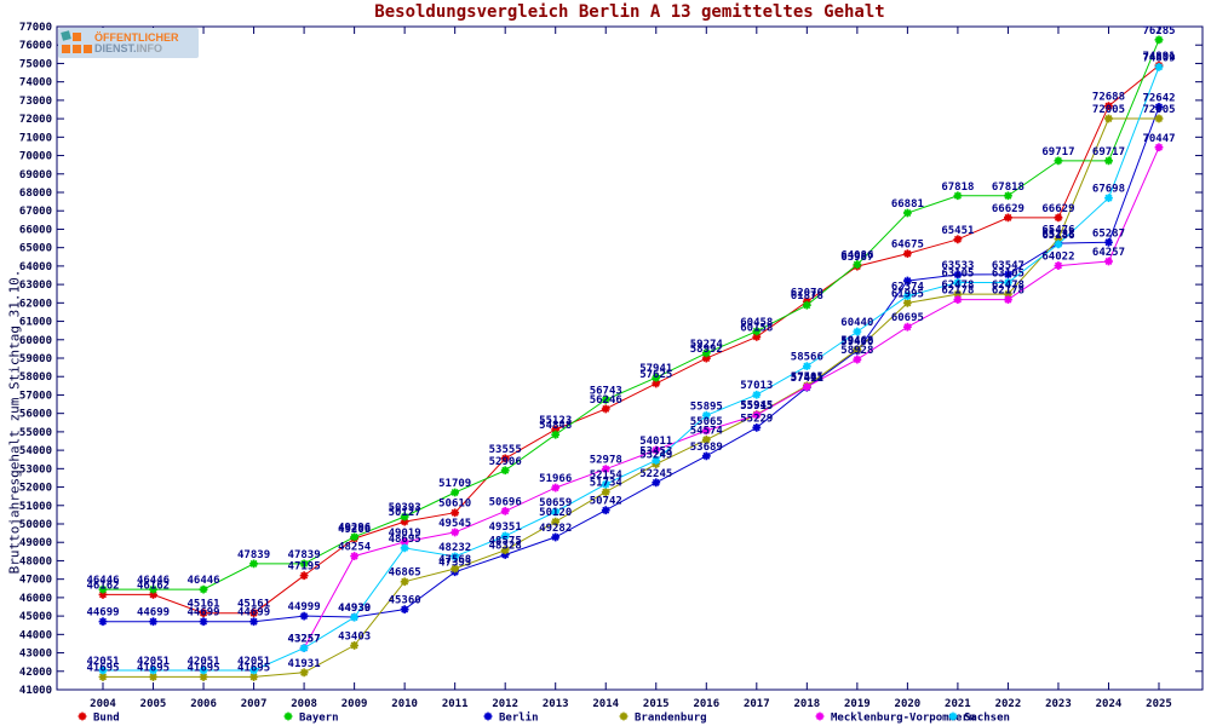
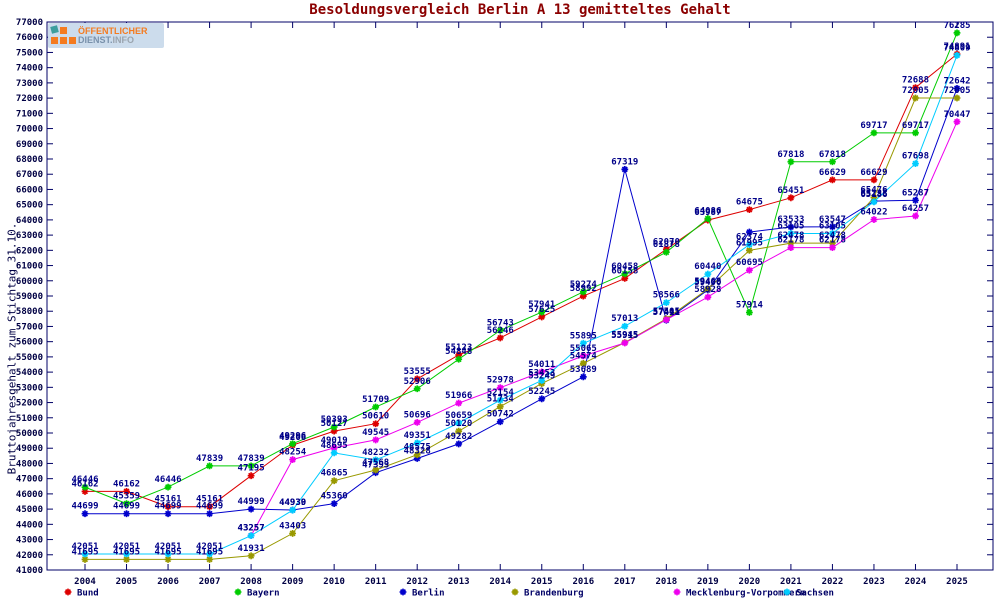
Bayern/2005: 46446 -> 45359
Berlin/2017: 55229 -> 67319
Bayern/2020: 66881 -> 57914
